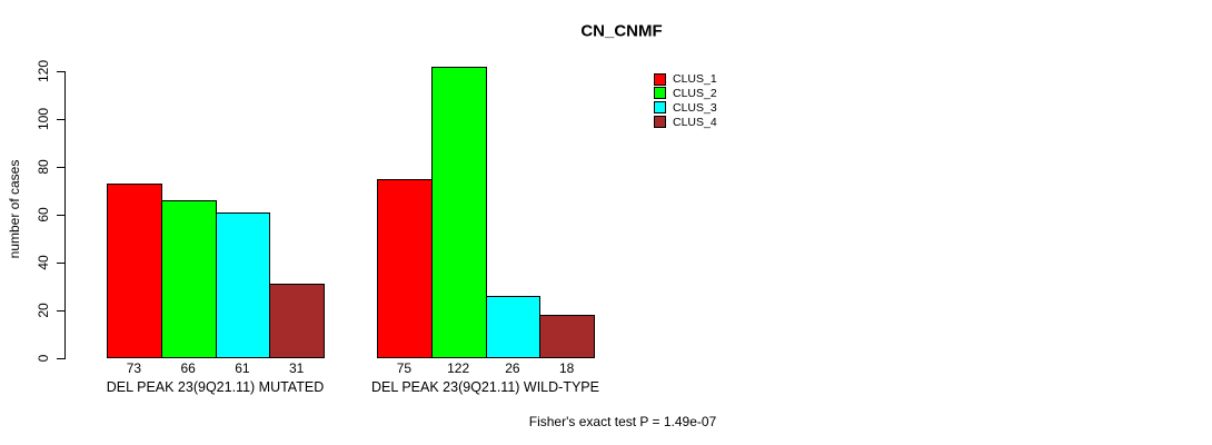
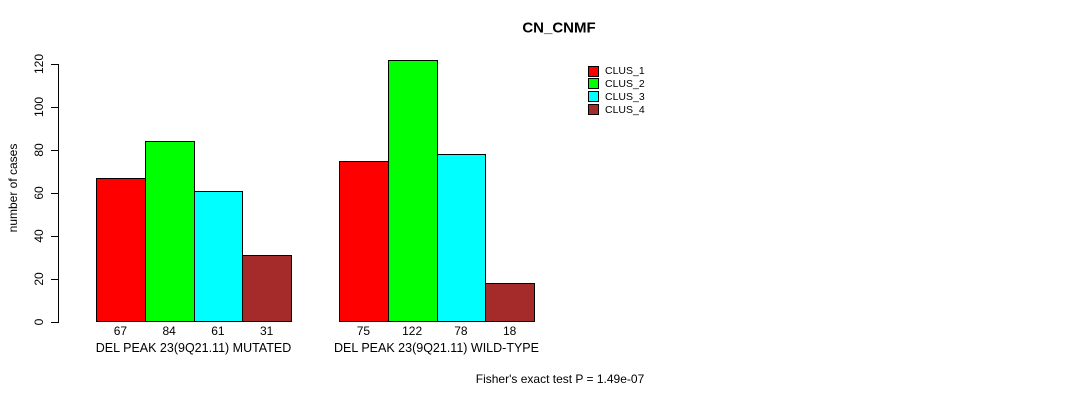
CLUS_1/DEL PEAK 23(9Q21.11) MUTATED: 73 -> 67
CLUS_2/DEL PEAK 23(9Q21.11) MUTATED: 66 -> 84
CLUS_3/DEL PEAK 23(9Q21.11) WILD-TYPE: 26 -> 78
